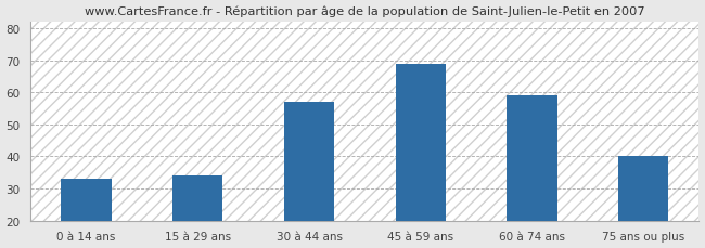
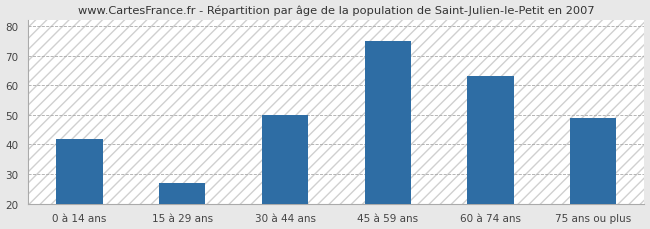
0 à 14 ans: 33 -> 42
15 à 29 ans: 34 -> 27
30 à 44 ans: 57 -> 50
45 à 59 ans: 69 -> 75
60 à 74 ans: 59 -> 63
75 ans ou plus: 40 -> 49
